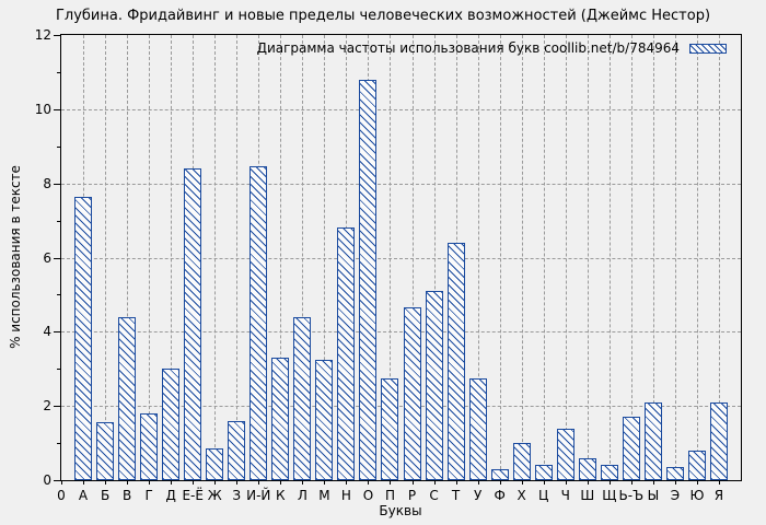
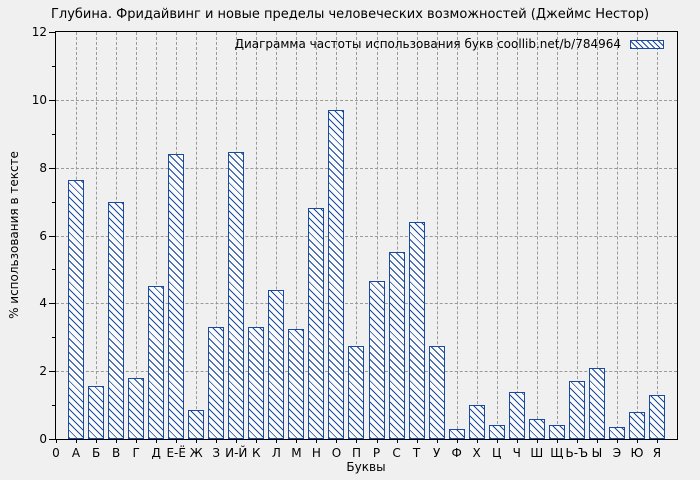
В: 4.4 -> 7.0
Д: 3.0 -> 4.5
З: 1.6 -> 3.3
О: 10.8 -> 9.7
С: 5.1 -> 5.5
Я: 2.1 -> 1.3
